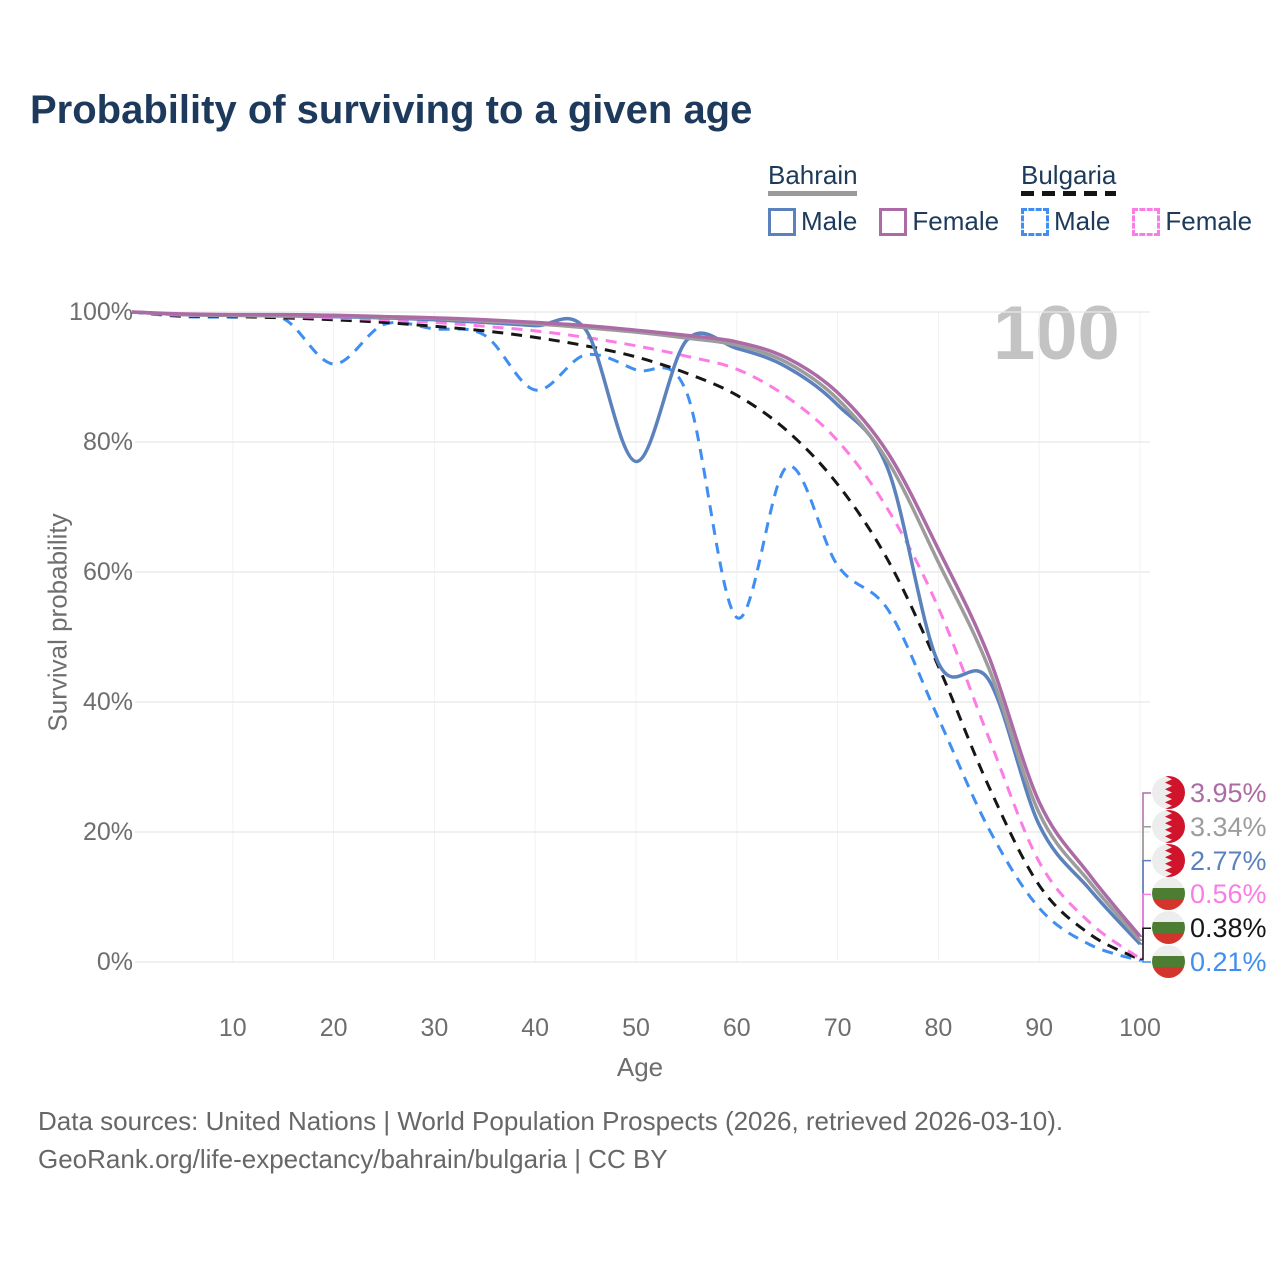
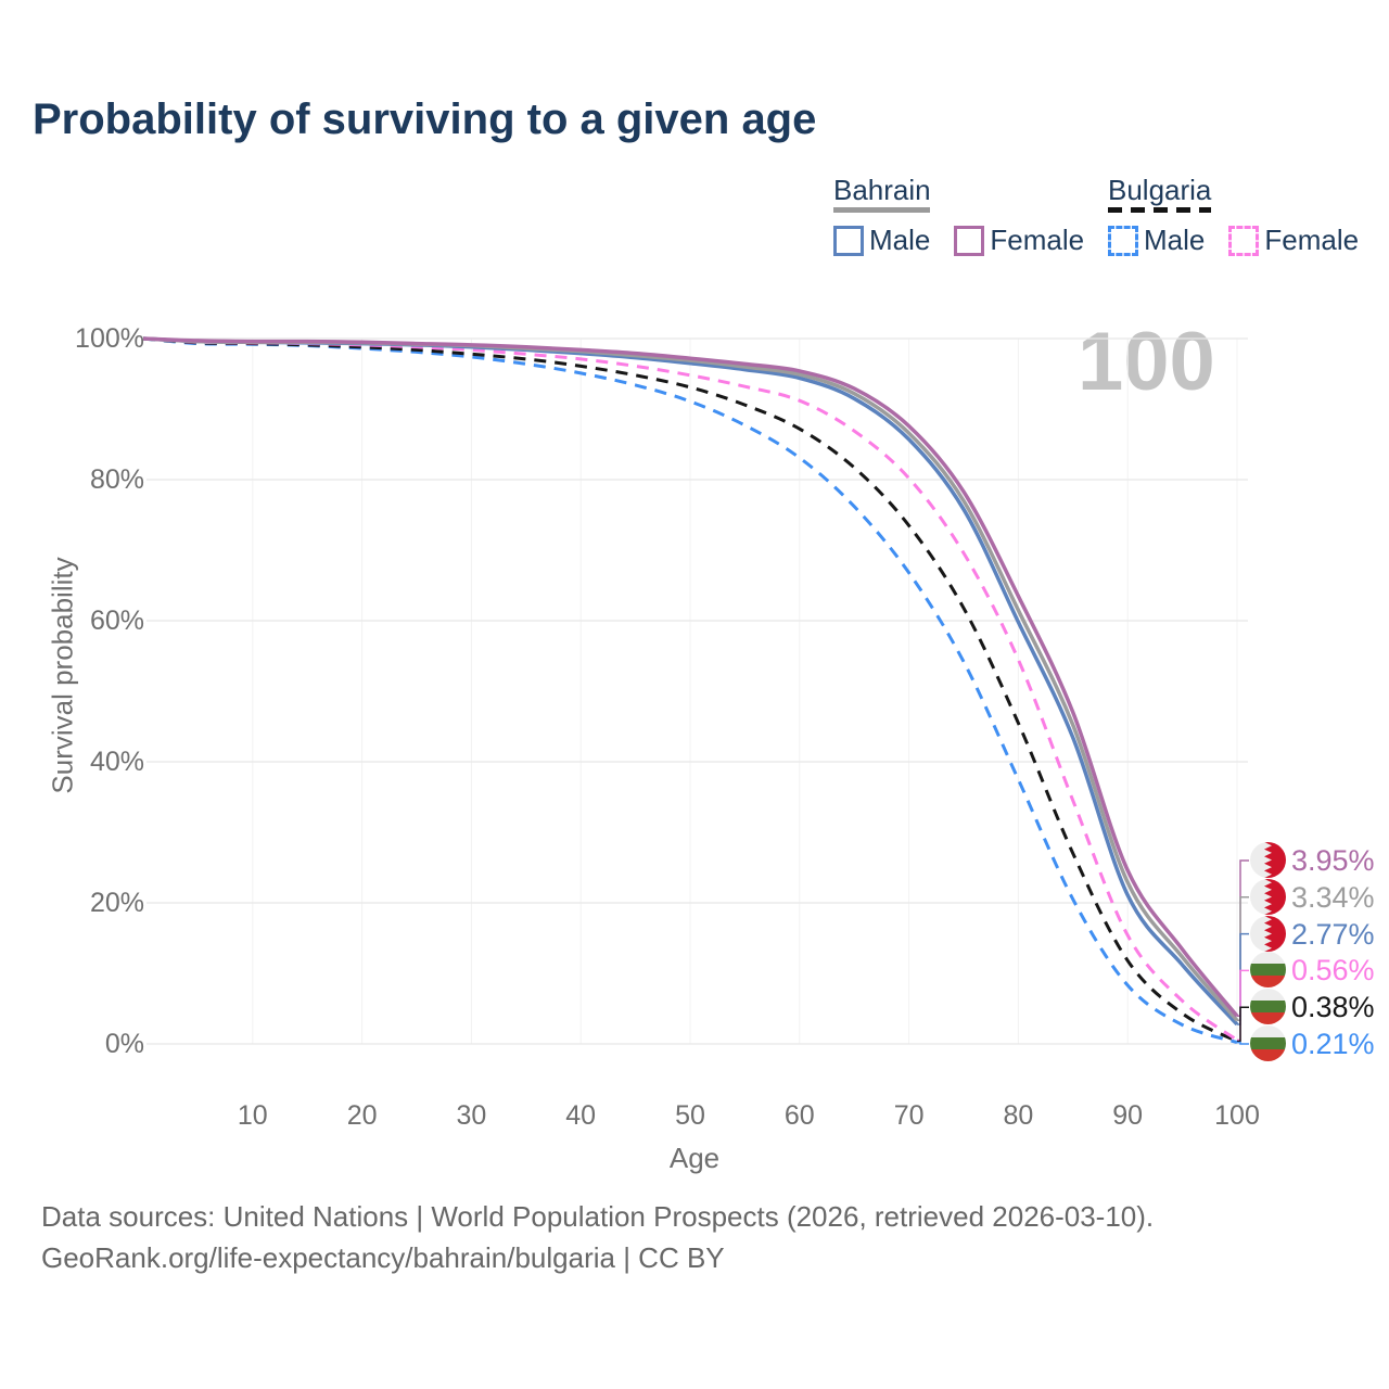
Bulgaria Male/20: 92% -> 99%
Bulgaria Male/40: 88% -> 95%
Bahrain Male/50: 77% -> 96%
Bulgaria Male/60: 53% -> 83%
Bulgaria Male/70: 61% -> 67%
Bahrain Male/80: 46% -> 60%
